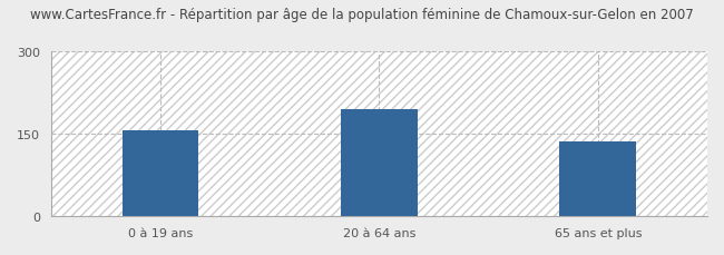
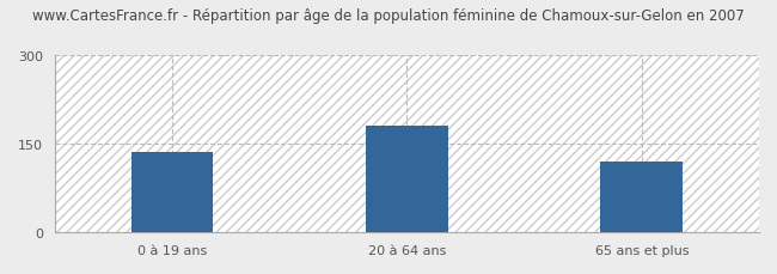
0 à 19 ans: 155 -> 135
20 à 64 ans: 195 -> 180
65 ans et plus: 135 -> 120
